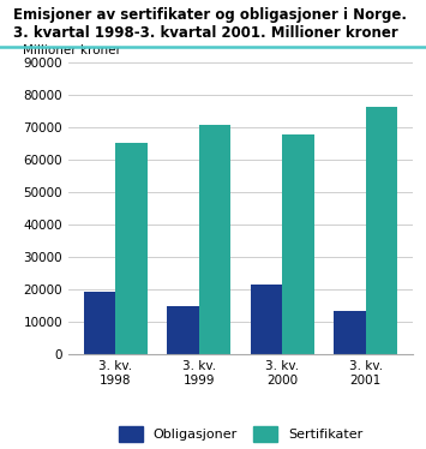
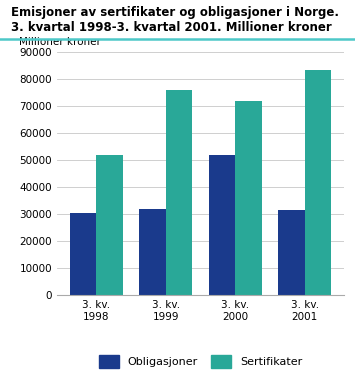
Obligasjoner/3. kv. 1998: 19500 -> 30500
Sertifikater/3. kv. 1998: 65500 -> 52000
Obligasjoner/3. kv. 1999: 14800 -> 32000
Sertifikater/3. kv. 1999: 71000 -> 76000
Obligasjoner/3. kv. 2000: 21500 -> 52000
Sertifikater/3. kv. 2000: 68000 -> 72000
Obligasjoner/3. kv. 2001: 13500 -> 31500
Sertifikater/3. kv. 2001: 76500 -> 83500
